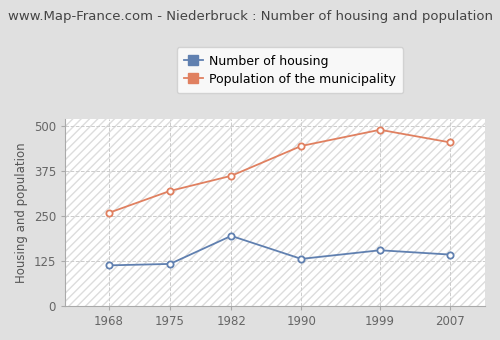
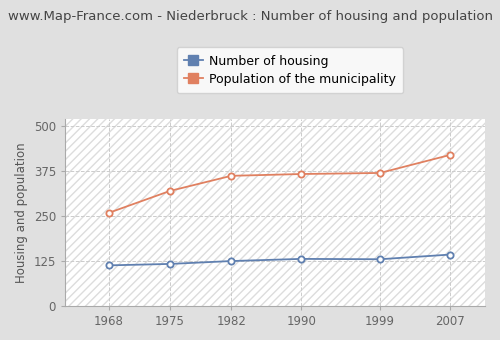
Number of housing/1982: 195 -> 125
Population of the municipality/1990: 445 -> 367
Number of housing/1999: 155 -> 130
Population of the municipality/1999: 490 -> 370
Population of the municipality/2007: 455 -> 420
